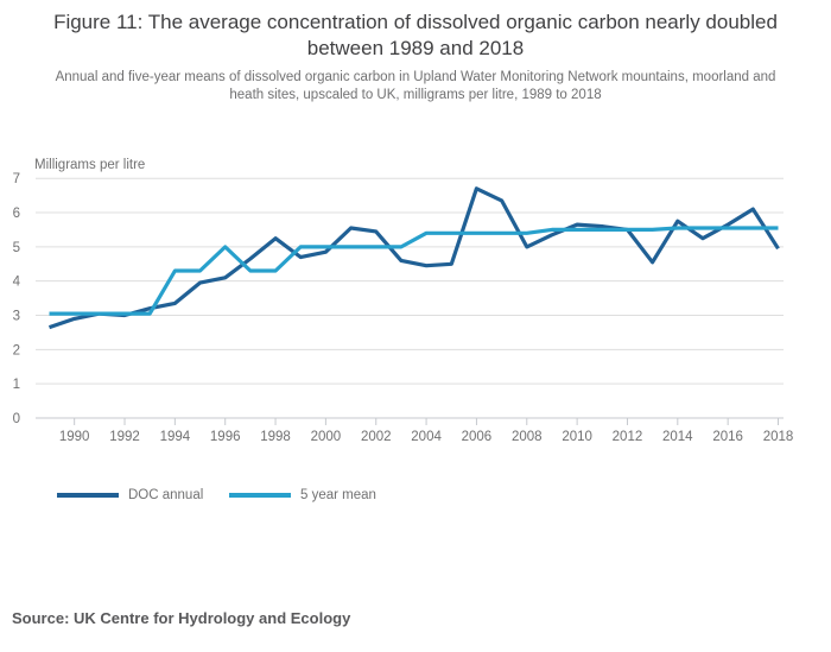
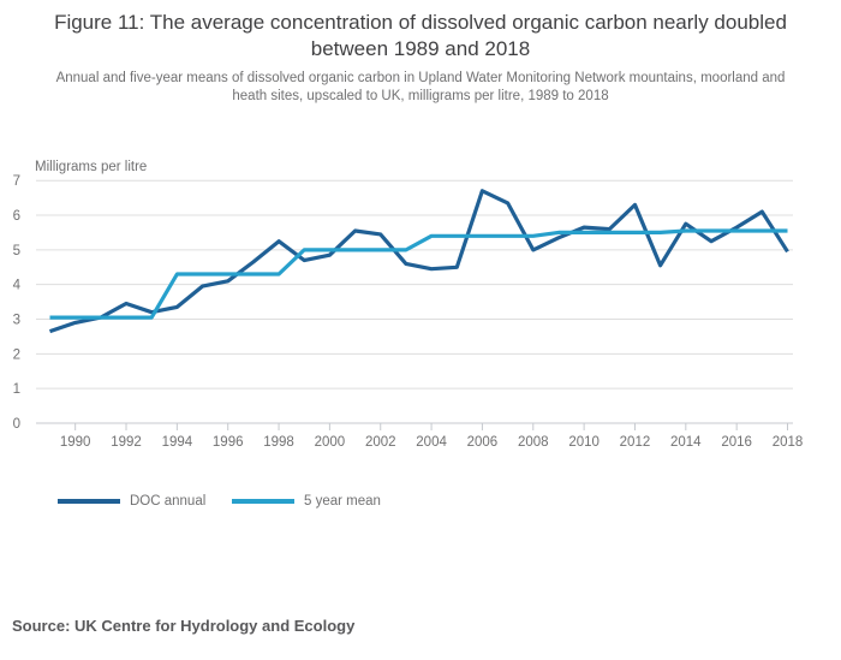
DOC annual/1992: 3.0 -> 3.5
5 year mean/1996: 5.0 -> 4.3
DOC annual/2012: 5.5 -> 6.3
